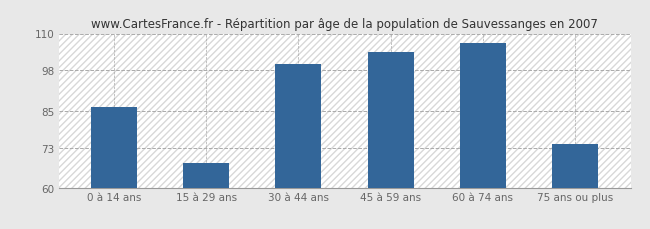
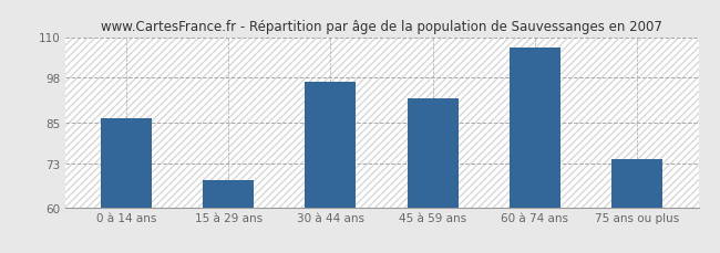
30 à 44 ans: 100 -> 97
45 à 59 ans: 104 -> 92
